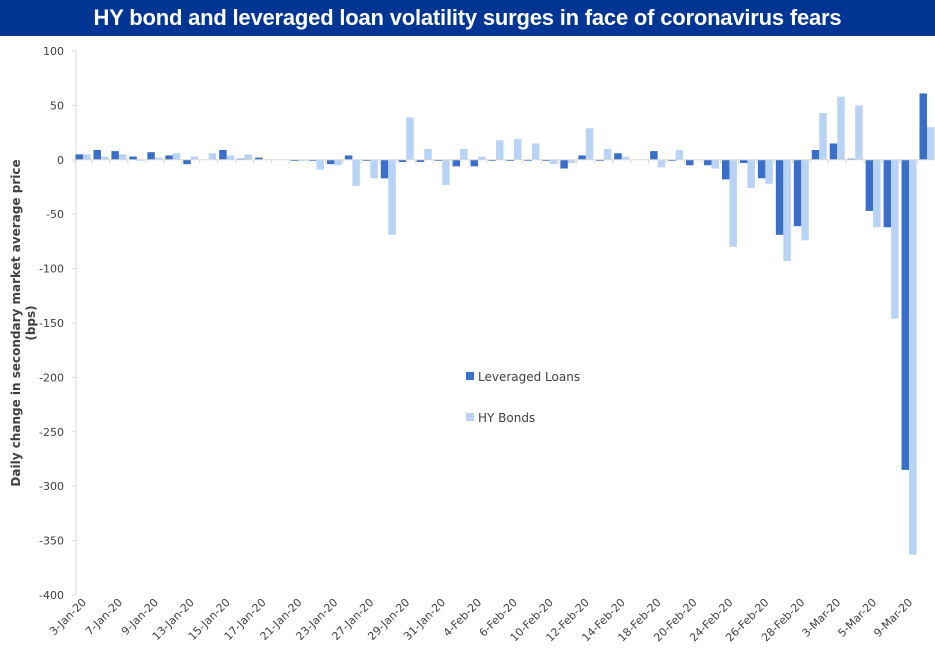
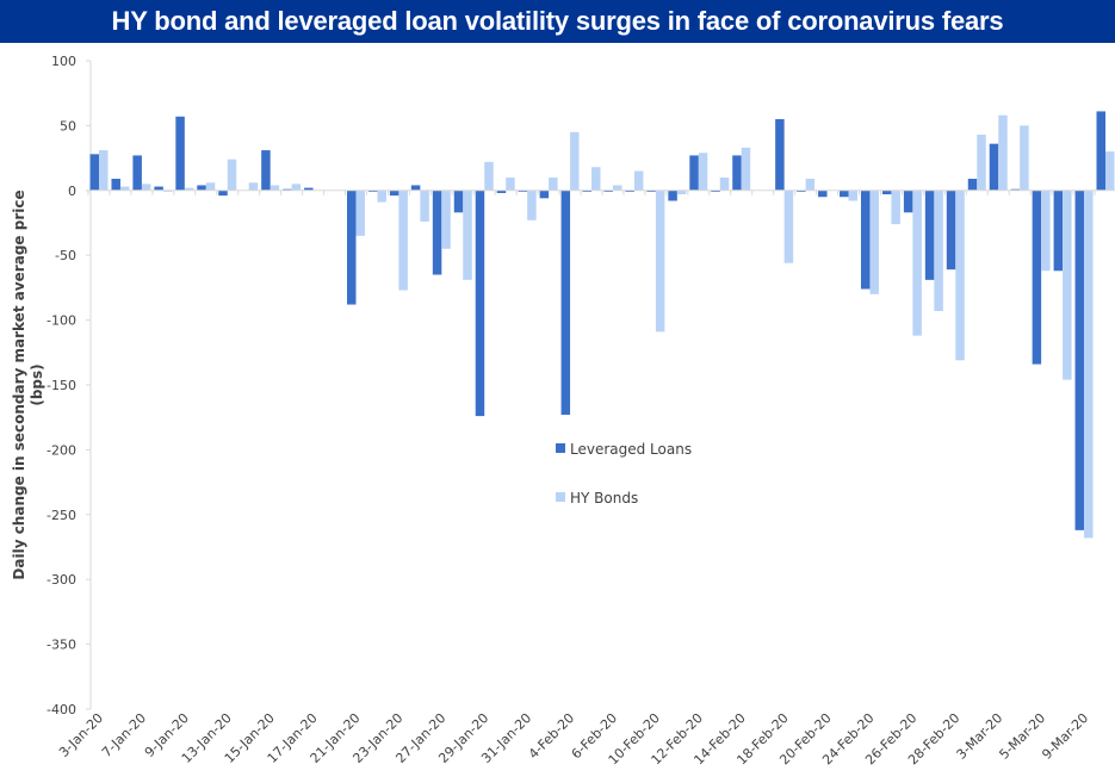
Leveraged Loans/3-Jan-20: 5 -> 28
HY Bonds/3-Jan-20: 5 -> 31
Leveraged Loans/7-Jan-20: 8 -> 27
Leveraged Loans/9-Jan-20: 7 -> 57
HY Bonds/13-Jan-20: 3 -> 24
Leveraged Loans/15-Jan-20: 9 -> 31
Leveraged Loans/21-Jan-20: -1 -> -88
HY Bonds/21-Jan-20: -1 -> -35
HY Bonds/23-Jan-20: -5 -> -77
Leveraged Loans/27-Jan-20: -1 -> -65
HY Bonds/27-Jan-20: -17 -> -45
Leveraged Loans/29-Jan-20: -2 -> -174
HY Bonds/29-Jan-20: 39 -> 22
Leveraged Loans/4-Feb-20: -6 -> -173
HY Bonds/4-Feb-20: 3 -> 45
HY Bonds/6-Feb-20: 19 -> 4
HY Bonds/10-Feb-20: -4 -> -109
Leveraged Loans/12-Feb-20: 4 -> 27
Leveraged Loans/14-Feb-20: 6 -> 27
HY Bonds/14-Feb-20: 3 -> 33
Leveraged Loans/18-Feb-20: 8 -> 55
HY Bonds/18-Feb-20: -7 -> -56
Leveraged Loans/24-Feb-20: -18 -> -76
HY Bonds/26-Feb-20: -22 -> -112
HY Bonds/28-Feb-20: -74 -> -131
Leveraged Loans/3-Mar-20: 15 -> 36
Leveraged Loans/5-Mar-20: -47 -> -134
Leveraged Loans/9-Mar-20: -285 -> -262
HY Bonds/9-Mar-20: -363 -> -268
